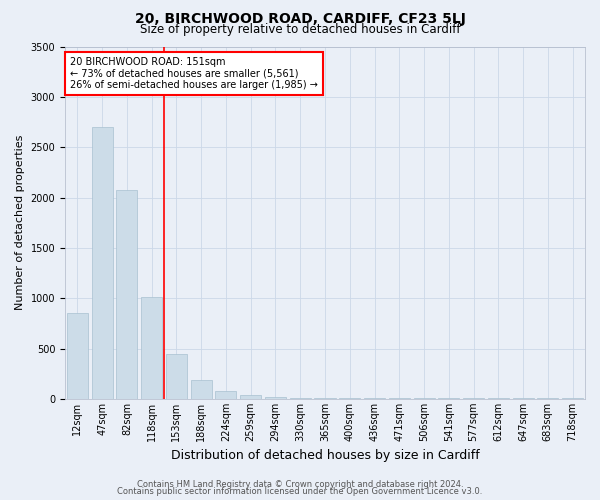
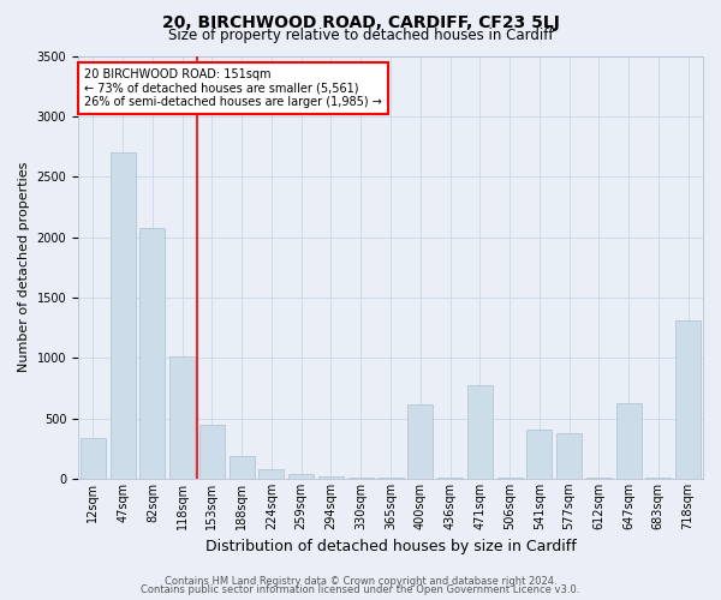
12sqm: 850 -> 340
400sqm: 0 -> 610
471sqm: 0 -> 770
541sqm: 0 -> 410
577sqm: 0 -> 380
647sqm: 0 -> 620
718sqm: 0 -> 1310
